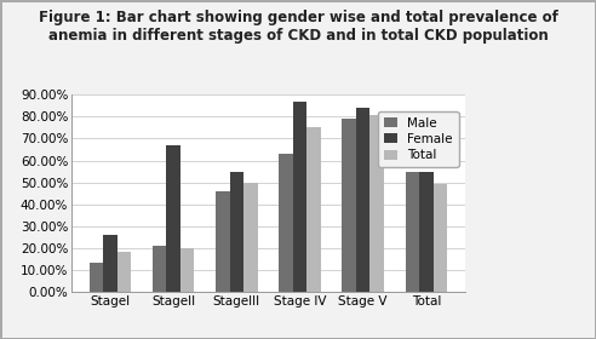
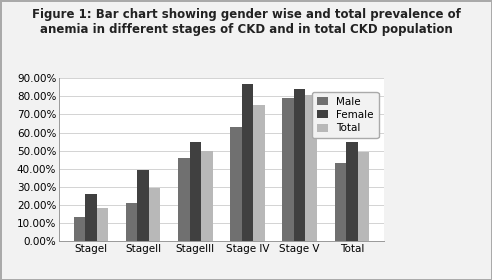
Female/StageII: 67% -> 39%
Total/StageII: 20% -> 29%
Male/Total: 55% -> 43%
